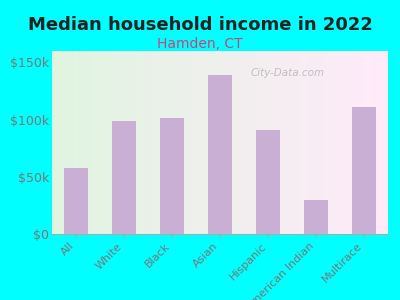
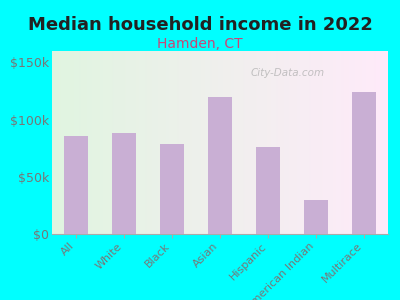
All: $58k -> $86k
White: $99k -> $88k
Black: $101k -> $79k
Asian: $139k -> $120k
Hispanic: $91k -> $76k
Multirace: $111k -> $124k
